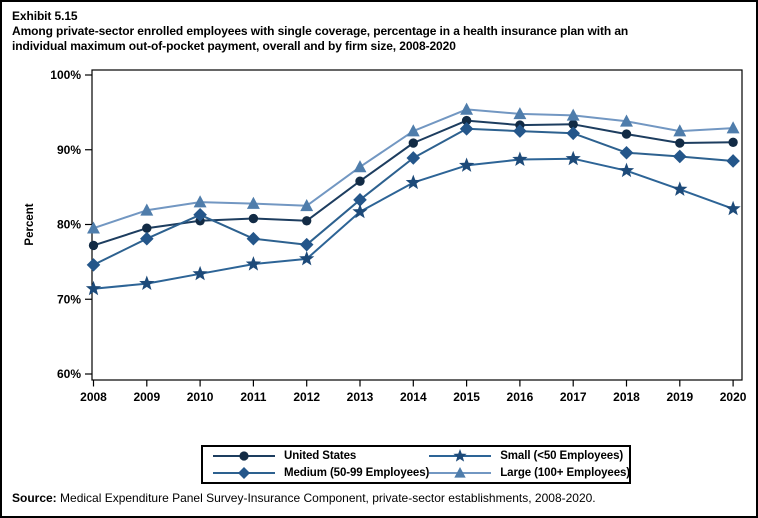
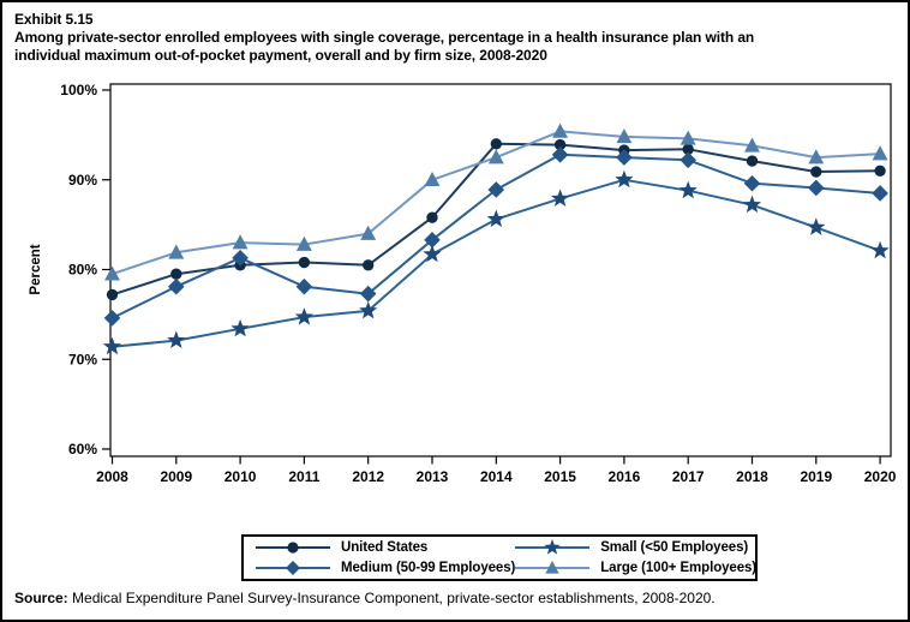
Large (100+ Employees)/2012: 82% -> 84%
Large (100+ Employees)/2013: 88% -> 90%
United States/2014: 91% -> 94%
Small (<50 Employees)/2016: 89% -> 90%
